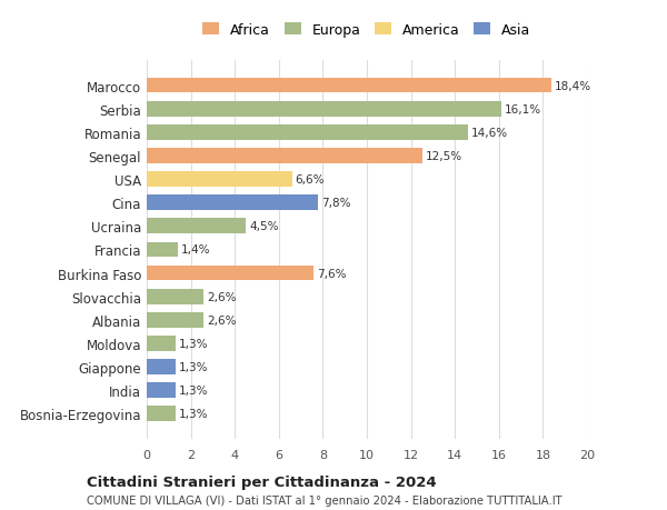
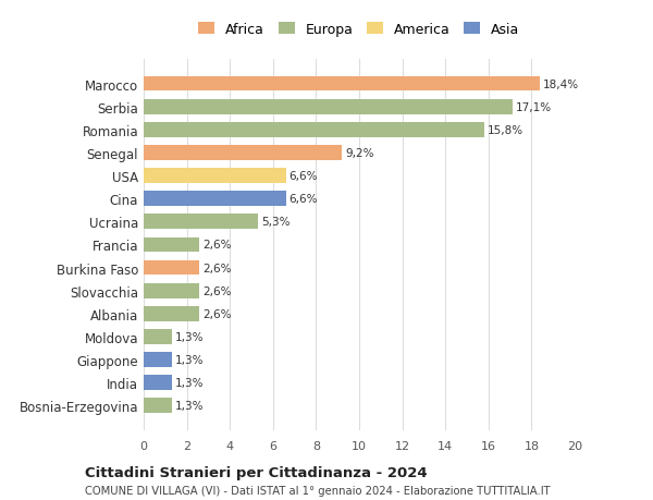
Serbia: 16,1% -> 17,1%
Romania: 14,6% -> 15,8%
Senegal: 12,5% -> 9,2%
Cina: 7,8% -> 6,6%
Ucraina: 4,5% -> 5,3%
Francia: 1,4% -> 2,6%
Burkina Faso: 7,6% -> 2,6%
